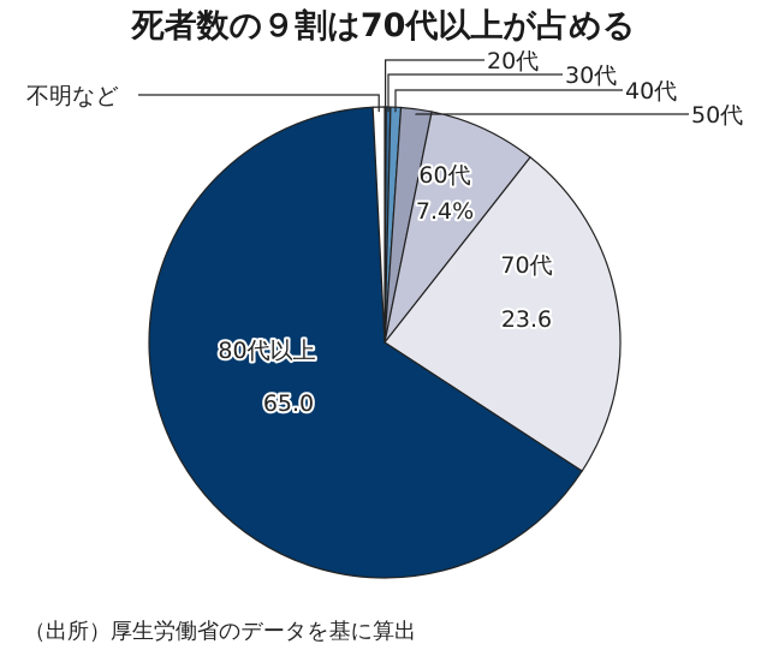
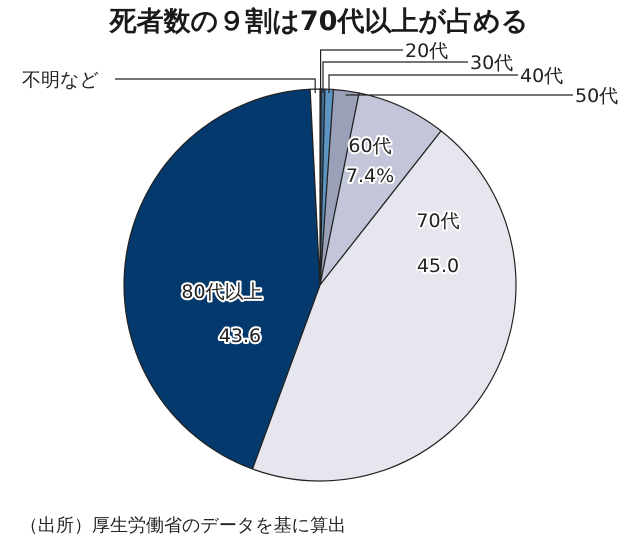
70代: 23.6 -> 45.0
80代以上: 65.0 -> 43.6
